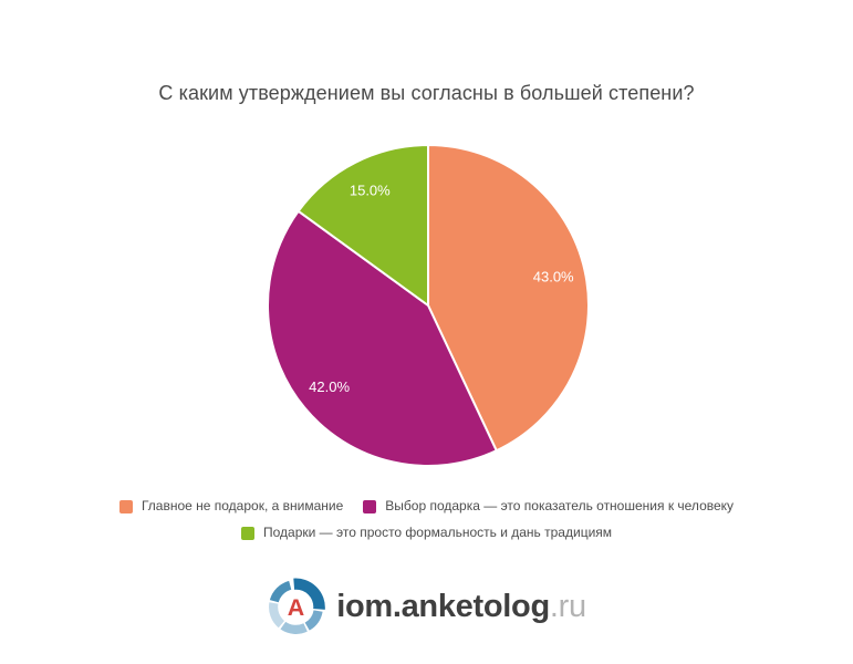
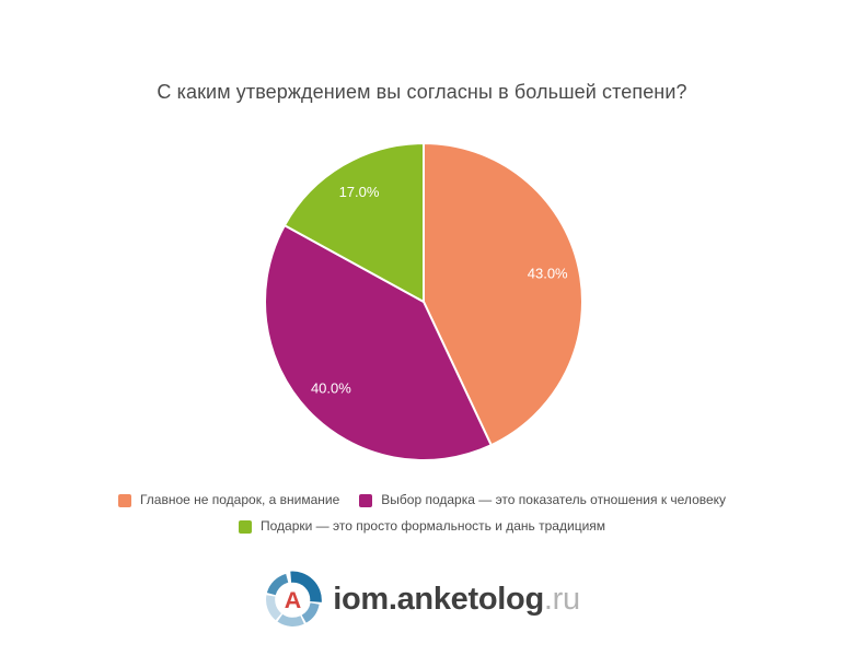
Выбор подарка — это показатель отношения к человеку: 42.0% -> 40.0%
Подарки — это просто формальность и дань традициям: 15.0% -> 17.0%
